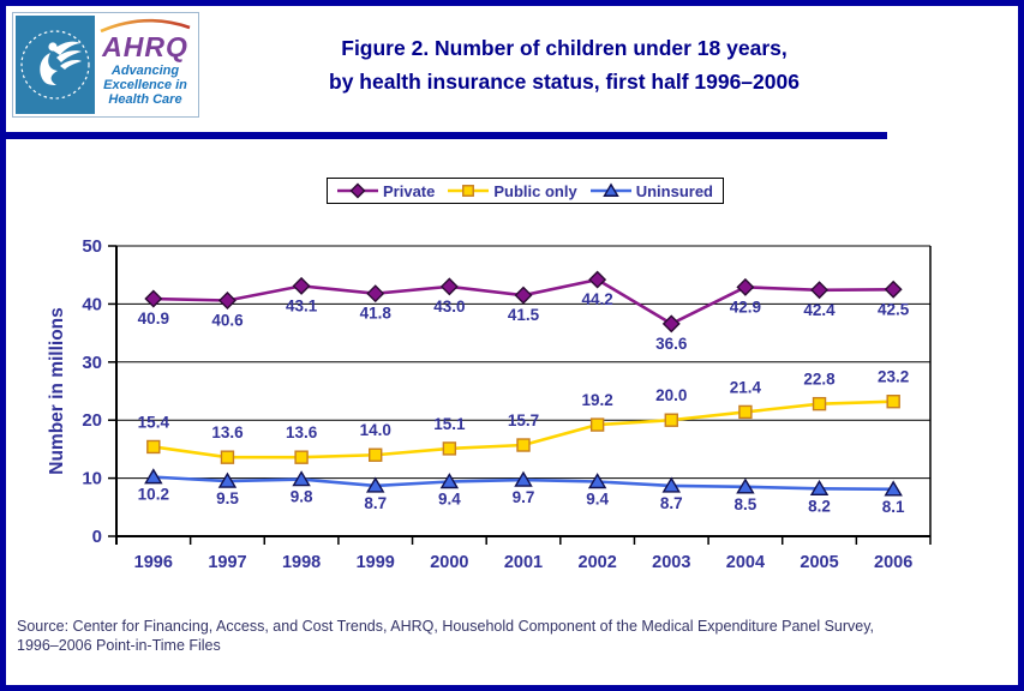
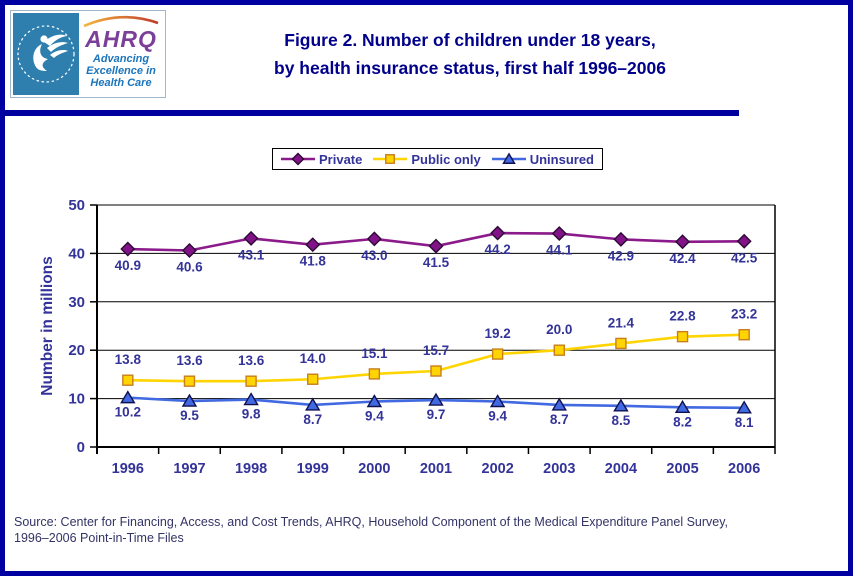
Public only/1996: 15.4 -> 13.8
Private/2003: 36.6 -> 44.1
